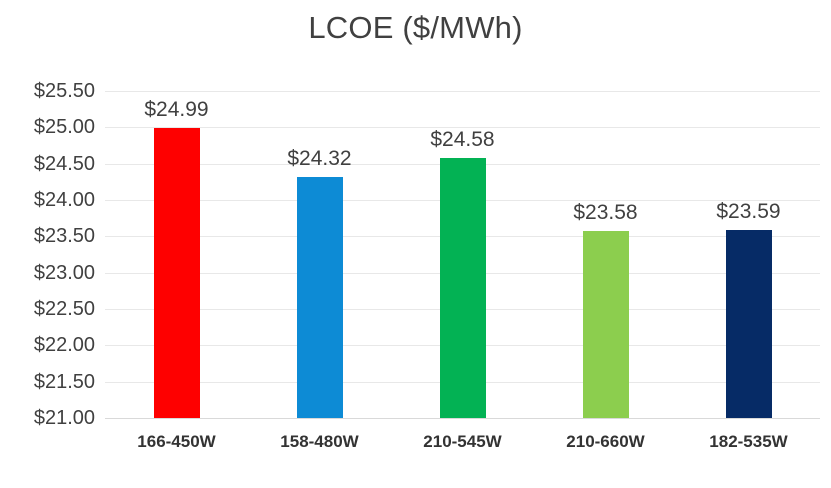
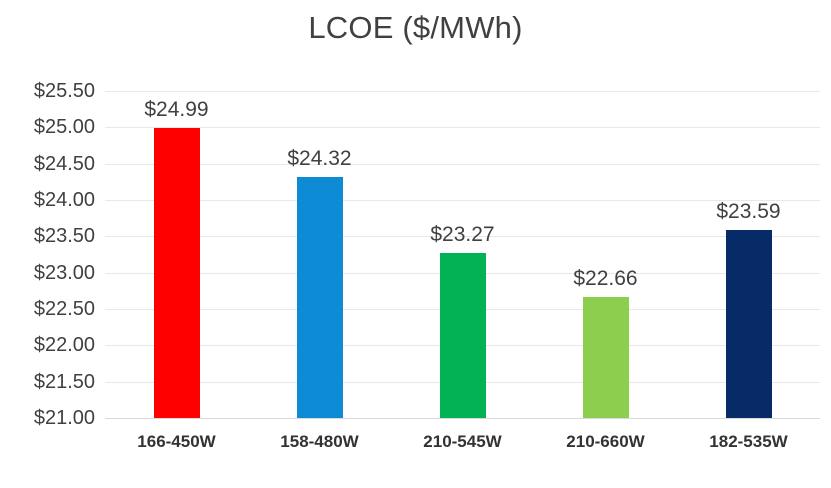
210-545W: $24.58 -> $23.27
210-660W: $23.58 -> $22.66
